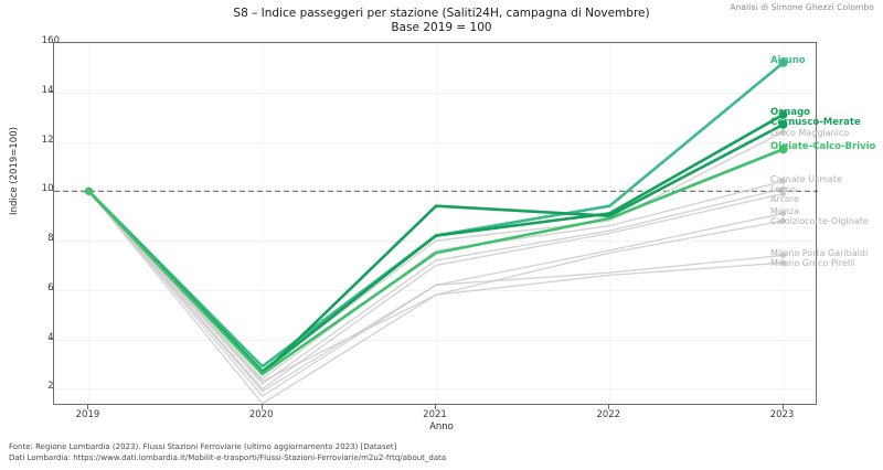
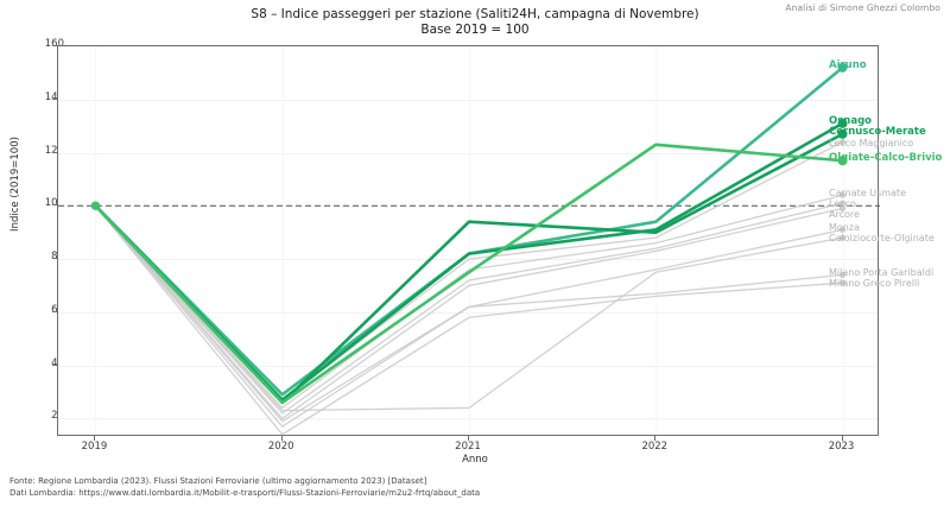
Calolziocorte-Olginate/2021: 58 -> 24
Olgiate-Calco-Brivio/2022: 89 -> 123
